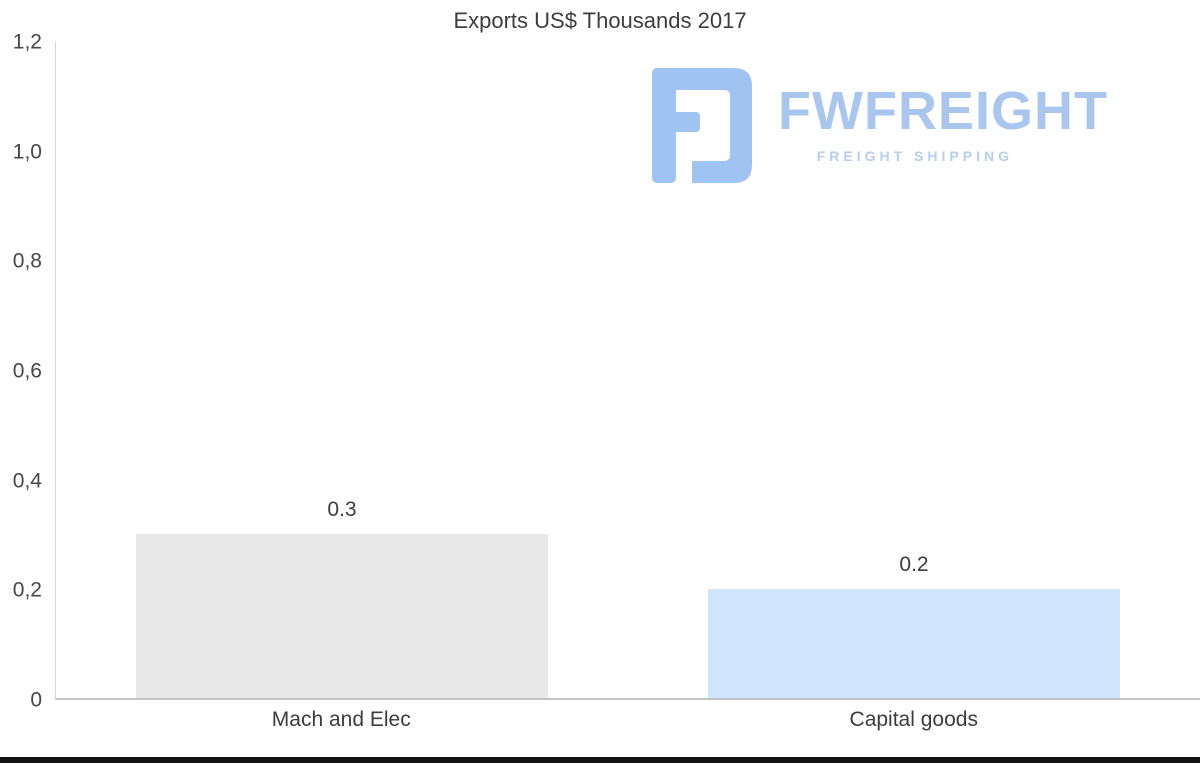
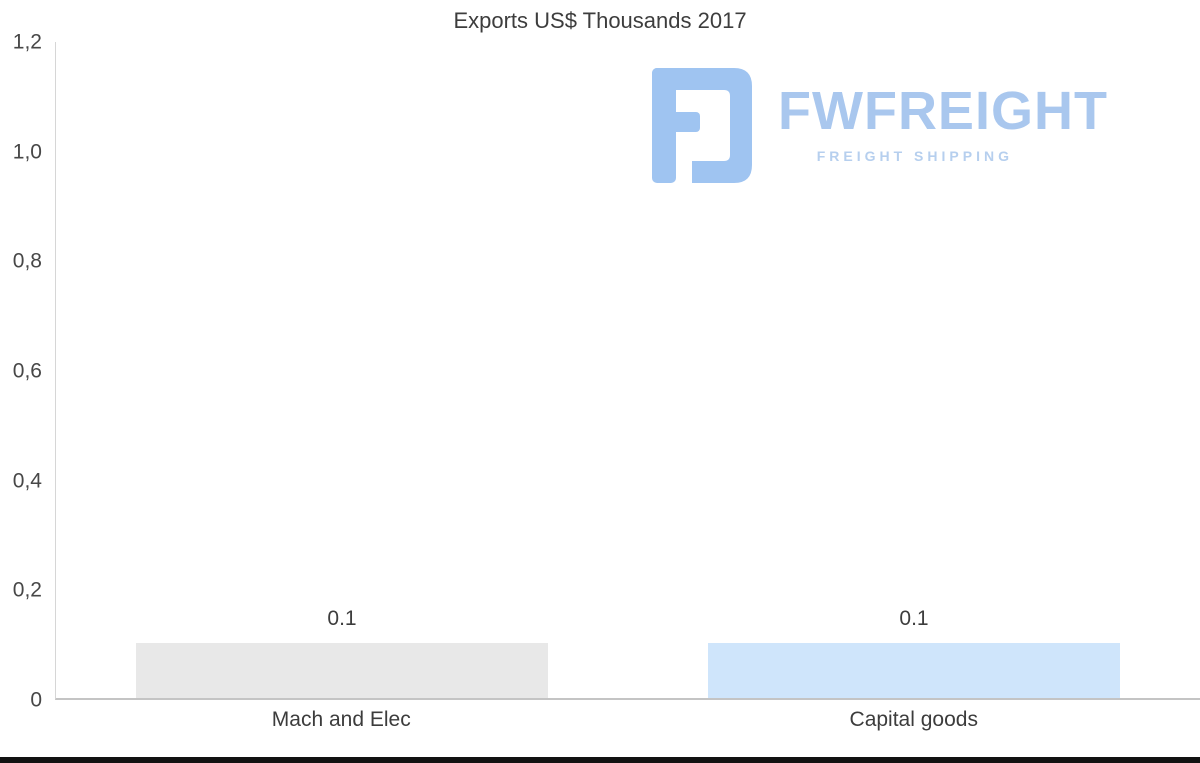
Mach and Elec: 0.3 -> 0.1
Capital goods: 0.2 -> 0.1
